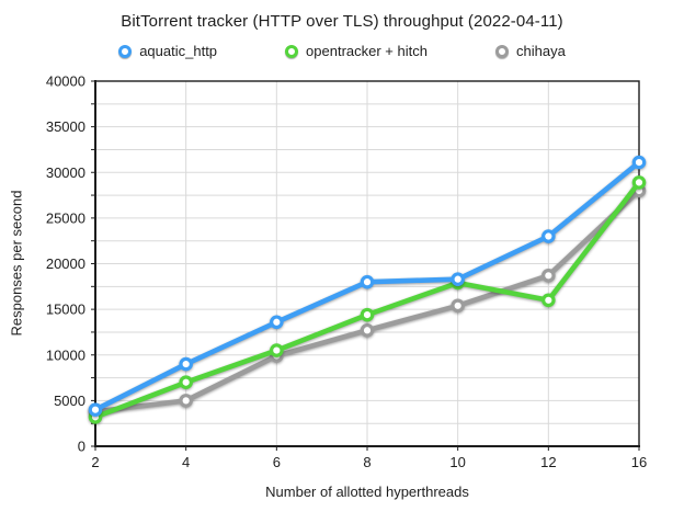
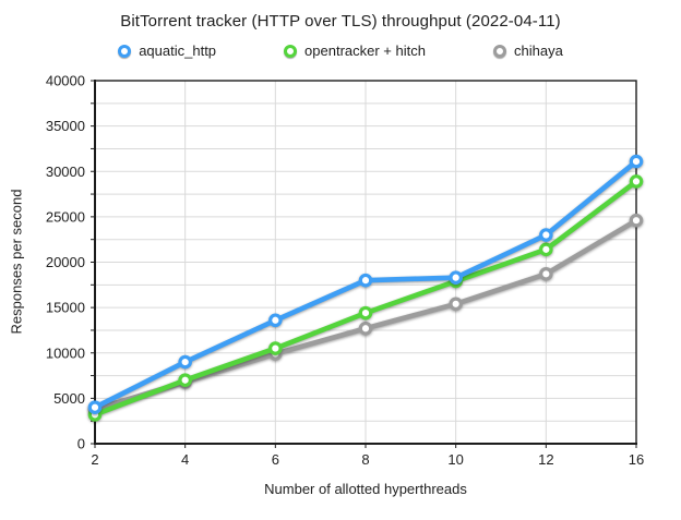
chihaya/4: 5000 -> 7000
opentracker + hitch/12: 16000 -> 21000
chihaya/16: 28000 -> 25000
